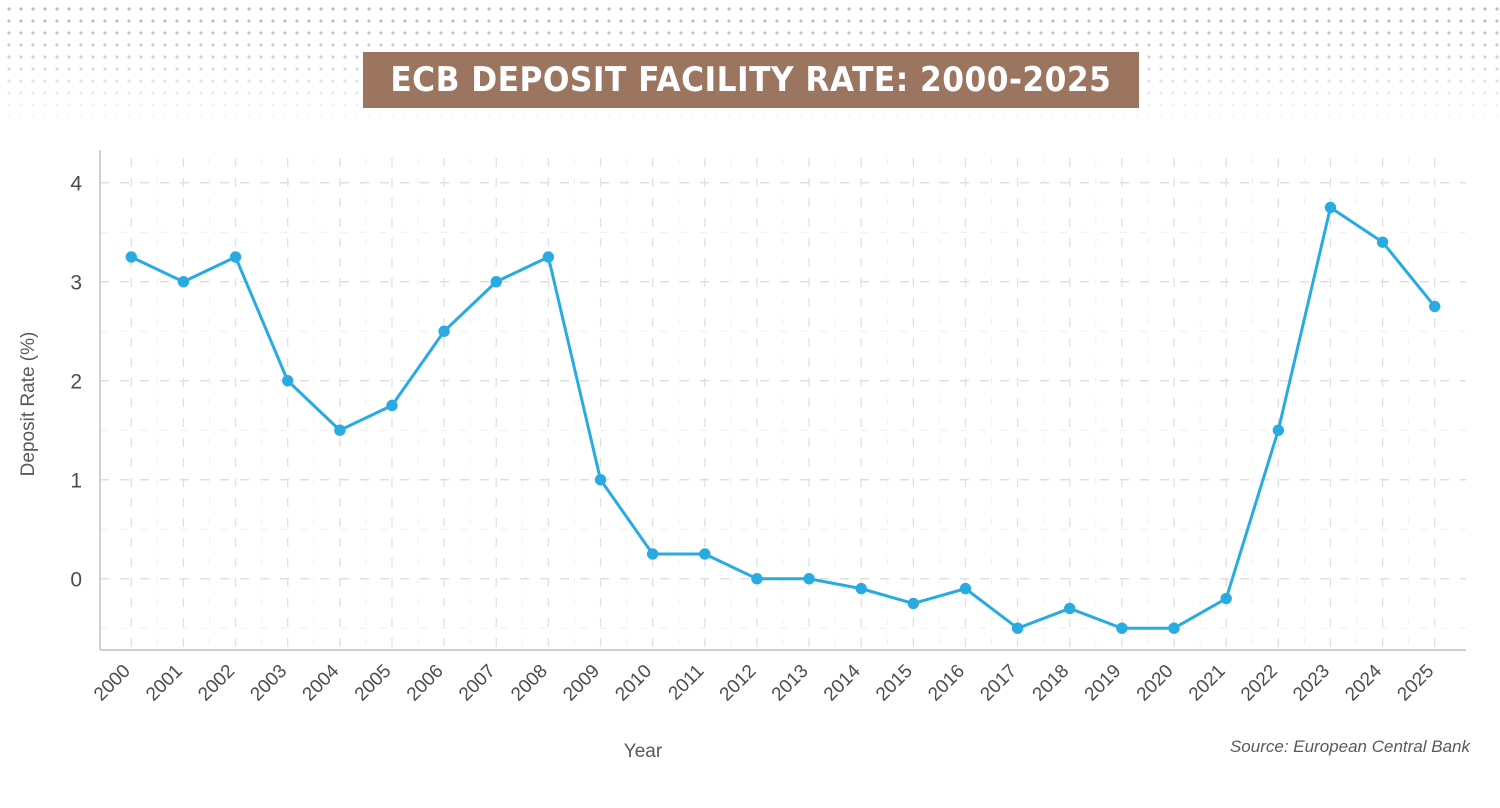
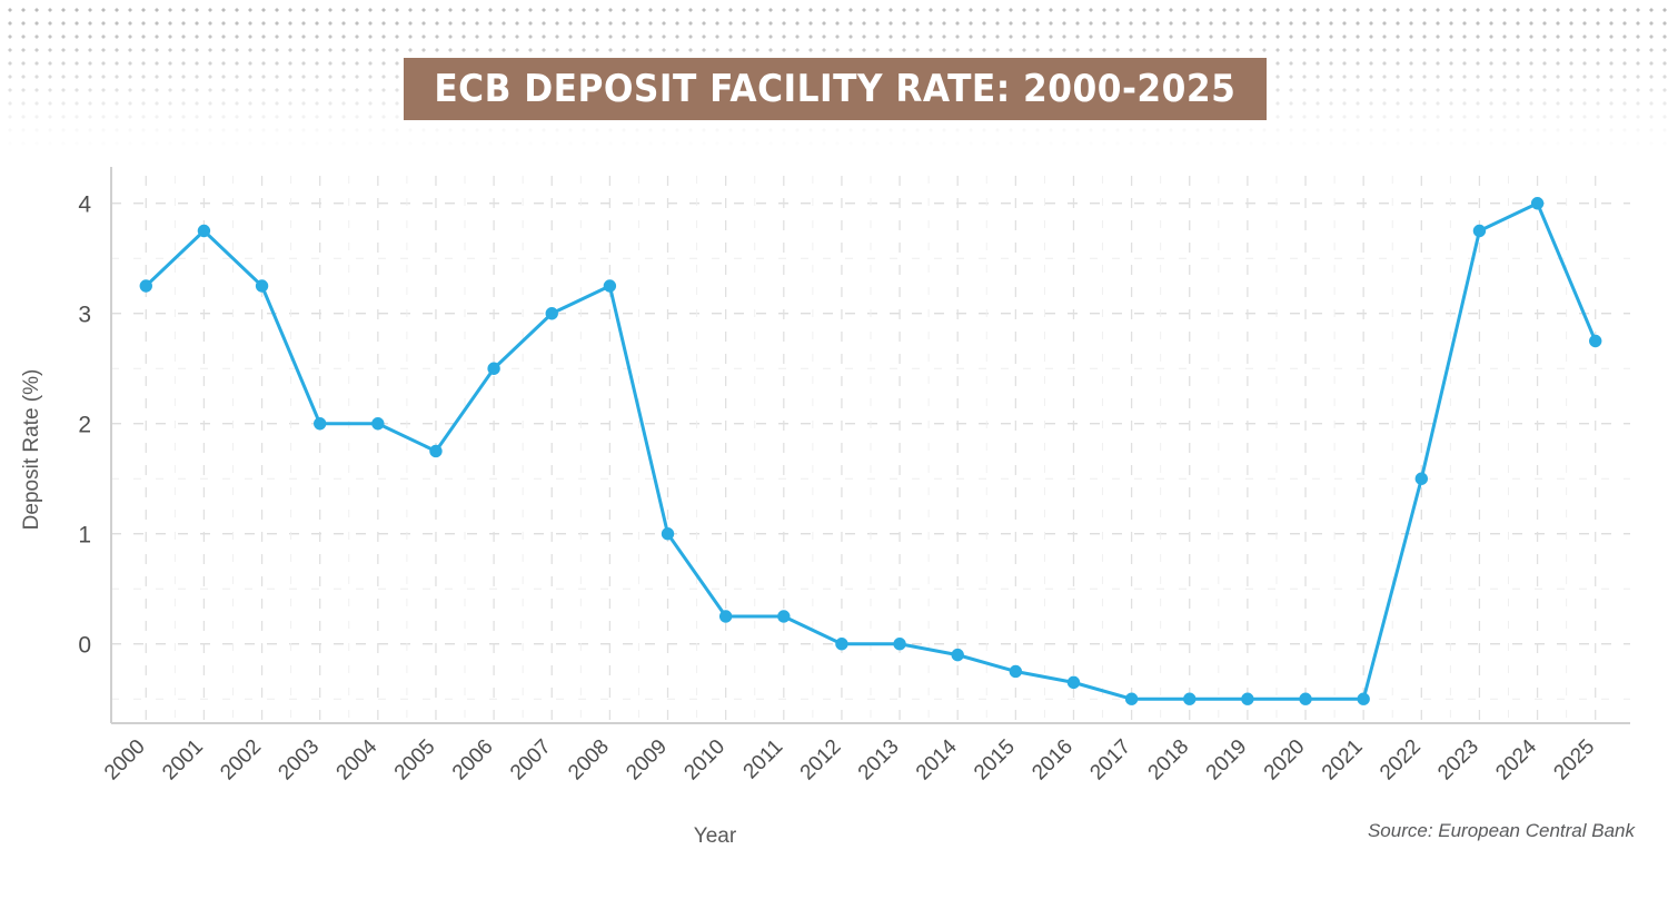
2001: 3.0 -> 3.8
2004: 1.5 -> 2.0
2016: -0.1 -> -0.3
2018: -0.3 -> -0.5
2021: -0.2 -> -0.5
2024: 3.4 -> 4.0
